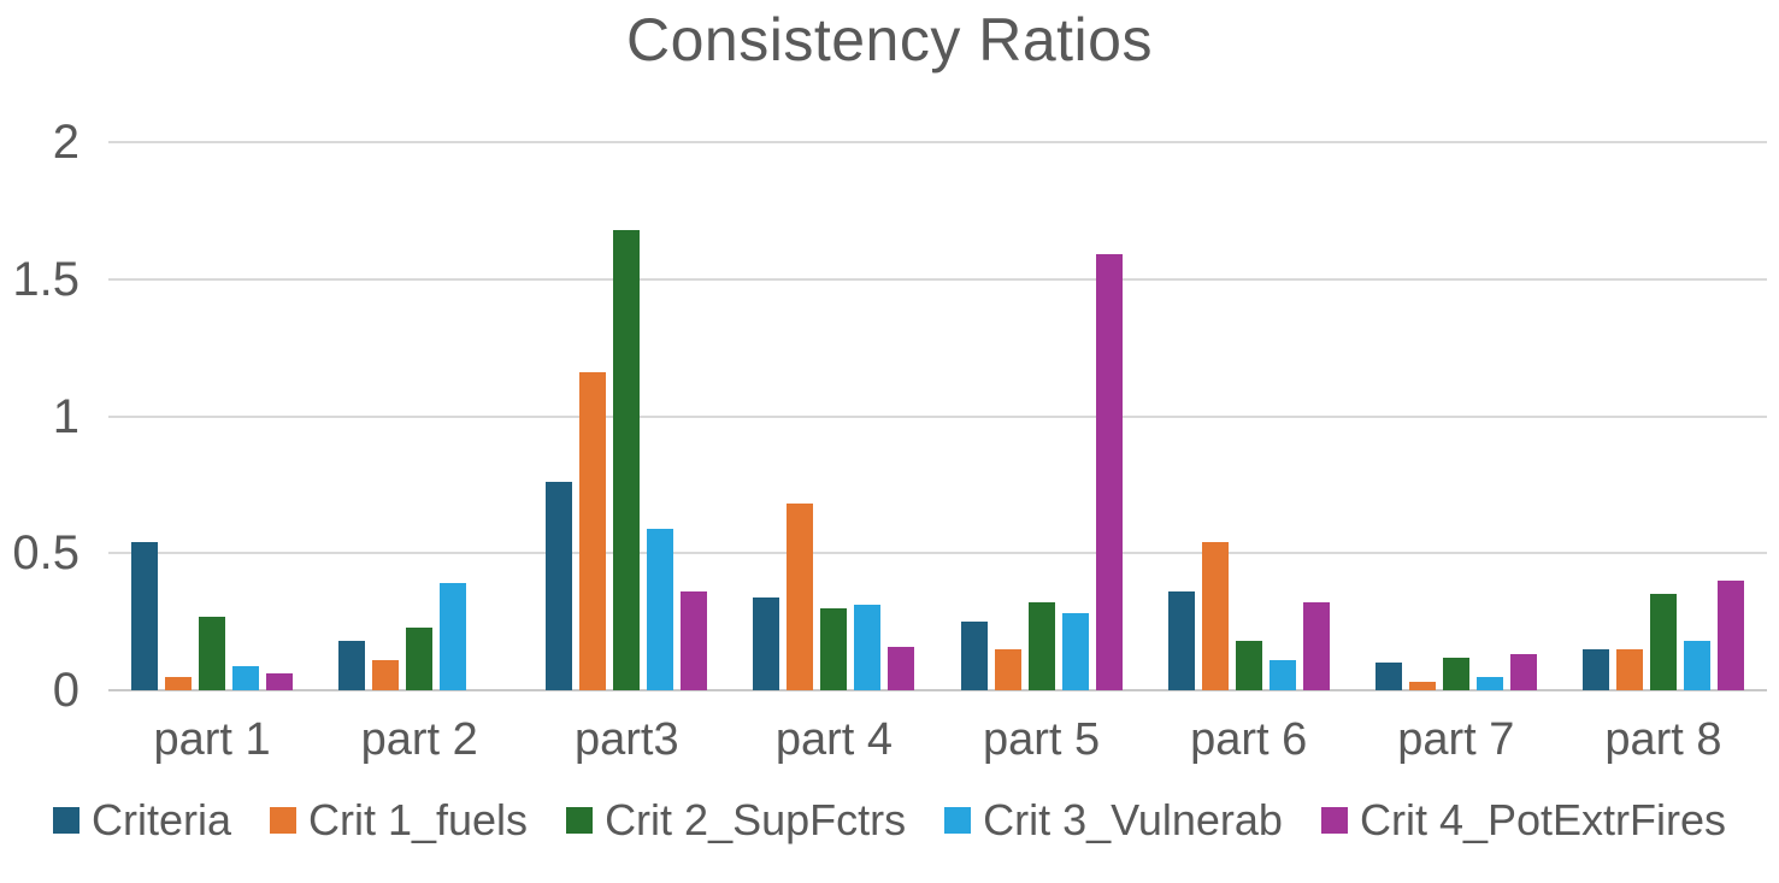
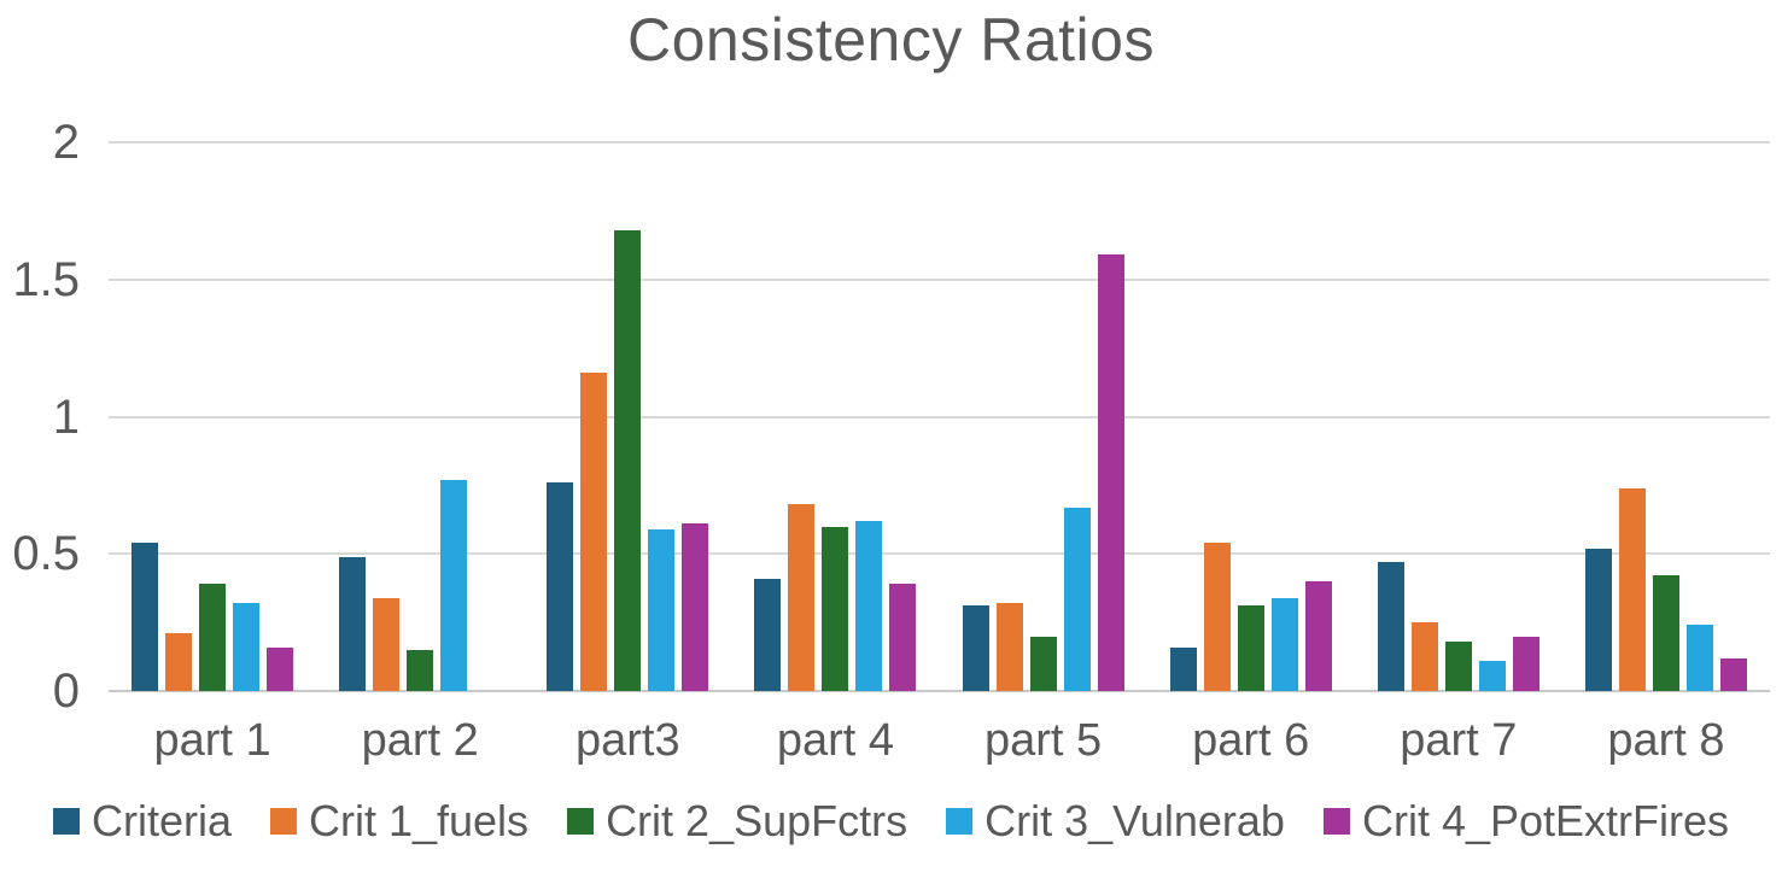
Crit 1_fuels/part 1: 0.05 -> 0.21
Crit 2_SupFctrs/part 1: 0.27 -> 0.39
Crit 3_Vulnerab/part 1: 0.09 -> 0.32
Crit 4_PotExtrFires/part 1: 0.06 -> 0.16
Criteria/part 2: 0.18 -> 0.49
Crit 1_fuels/part 2: 0.11 -> 0.34
Crit 2_SupFctrs/part 2: 0.23 -> 0.15
Crit 3_Vulnerab/part 2: 0.39 -> 0.77
Crit 4_PotExtrFires/part3: 0.36 -> 0.61
Criteria/part 4: 0.34 -> 0.41
Crit 2_SupFctrs/part 4: 0.30 -> 0.60
Crit 3_Vulnerab/part 4: 0.31 -> 0.62
Crit 4_PotExtrFires/part 4: 0.16 -> 0.39
Criteria/part 5: 0.25 -> 0.31
Crit 1_fuels/part 5: 0.15 -> 0.32
Crit 2_SupFctrs/part 5: 0.32 -> 0.20
Crit 3_Vulnerab/part 5: 0.28 -> 0.67
Criteria/part 6: 0.36 -> 0.16
Crit 2_SupFctrs/part 6: 0.18 -> 0.31
Crit 3_Vulnerab/part 6: 0.11 -> 0.34
Crit 4_PotExtrFires/part 6: 0.32 -> 0.40
Criteria/part 7: 0.10 -> 0.47
Crit 1_fuels/part 7: 0.03 -> 0.25
Crit 2_SupFctrs/part 7: 0.12 -> 0.18
Crit 3_Vulnerab/part 7: 0.05 -> 0.11
Crit 4_PotExtrFires/part 7: 0.13 -> 0.20
Criteria/part 8: 0.15 -> 0.52
Crit 1_fuels/part 8: 0.15 -> 0.74
Crit 2_SupFctrs/part 8: 0.35 -> 0.42
Crit 3_Vulnerab/part 8: 0.18 -> 0.24
Crit 4_PotExtrFires/part 8: 0.40 -> 0.12
